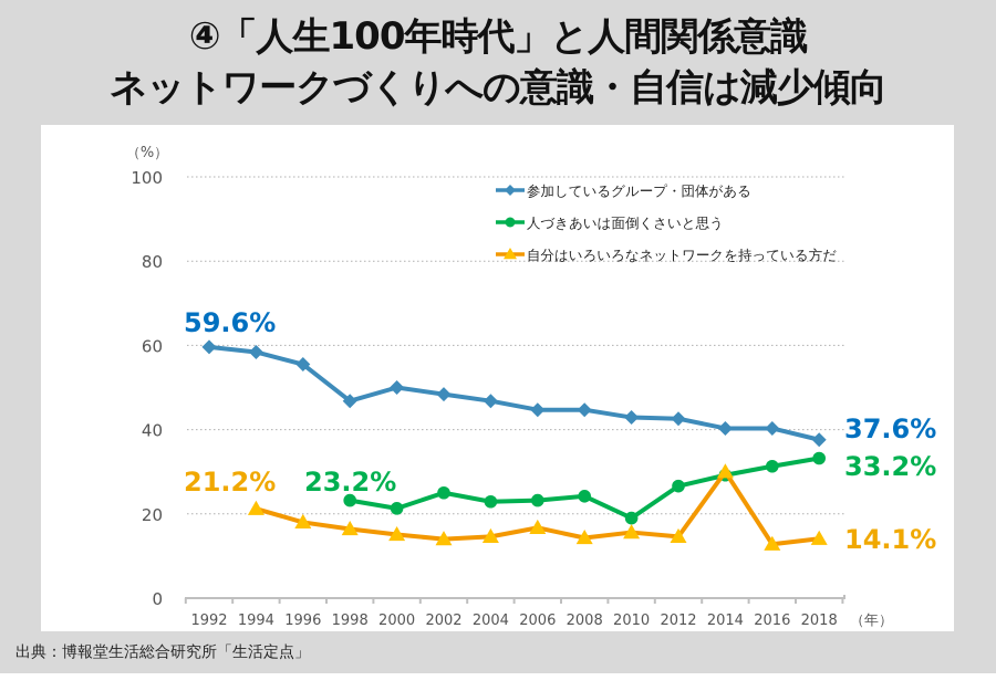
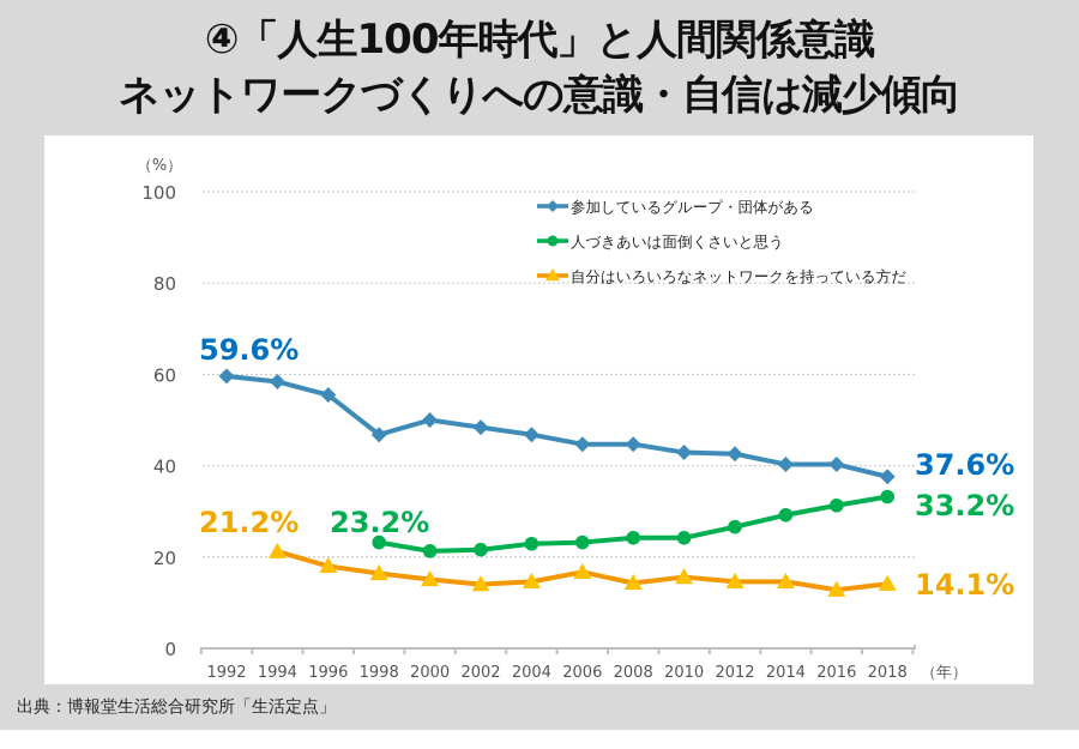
人づきあいは面倒くさいと思う/2002: 25 -> 22
人づきあいは面倒くさいと思う/2010: 19 -> 24
自分はいろいろなネットワークを持っている方だ/2014: 30 -> 15
